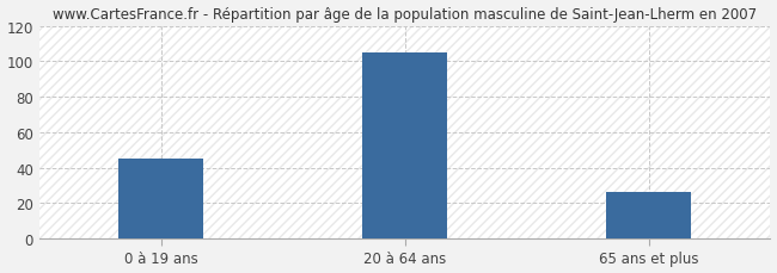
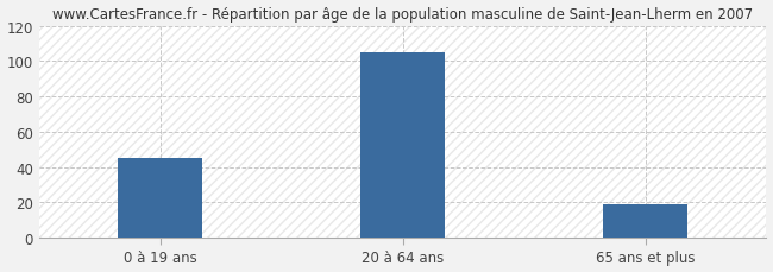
65 ans et plus: 26 -> 19
